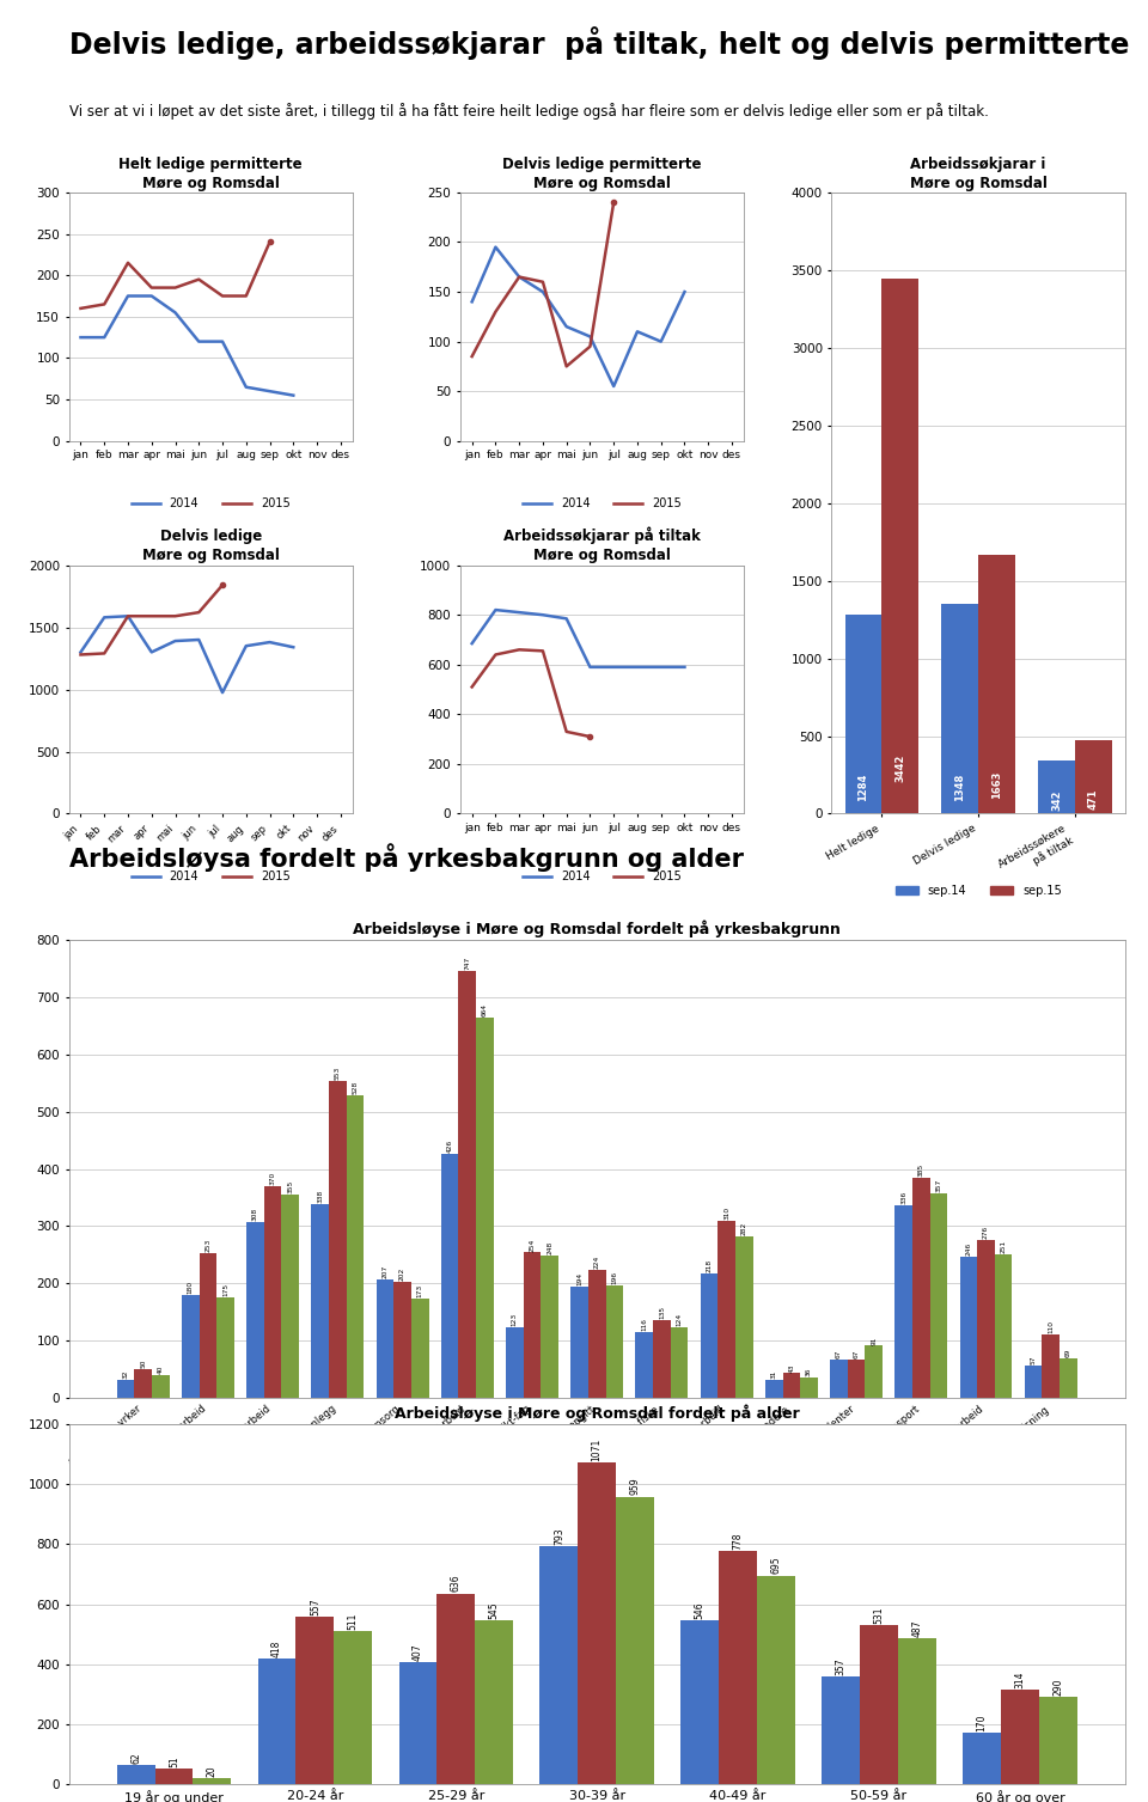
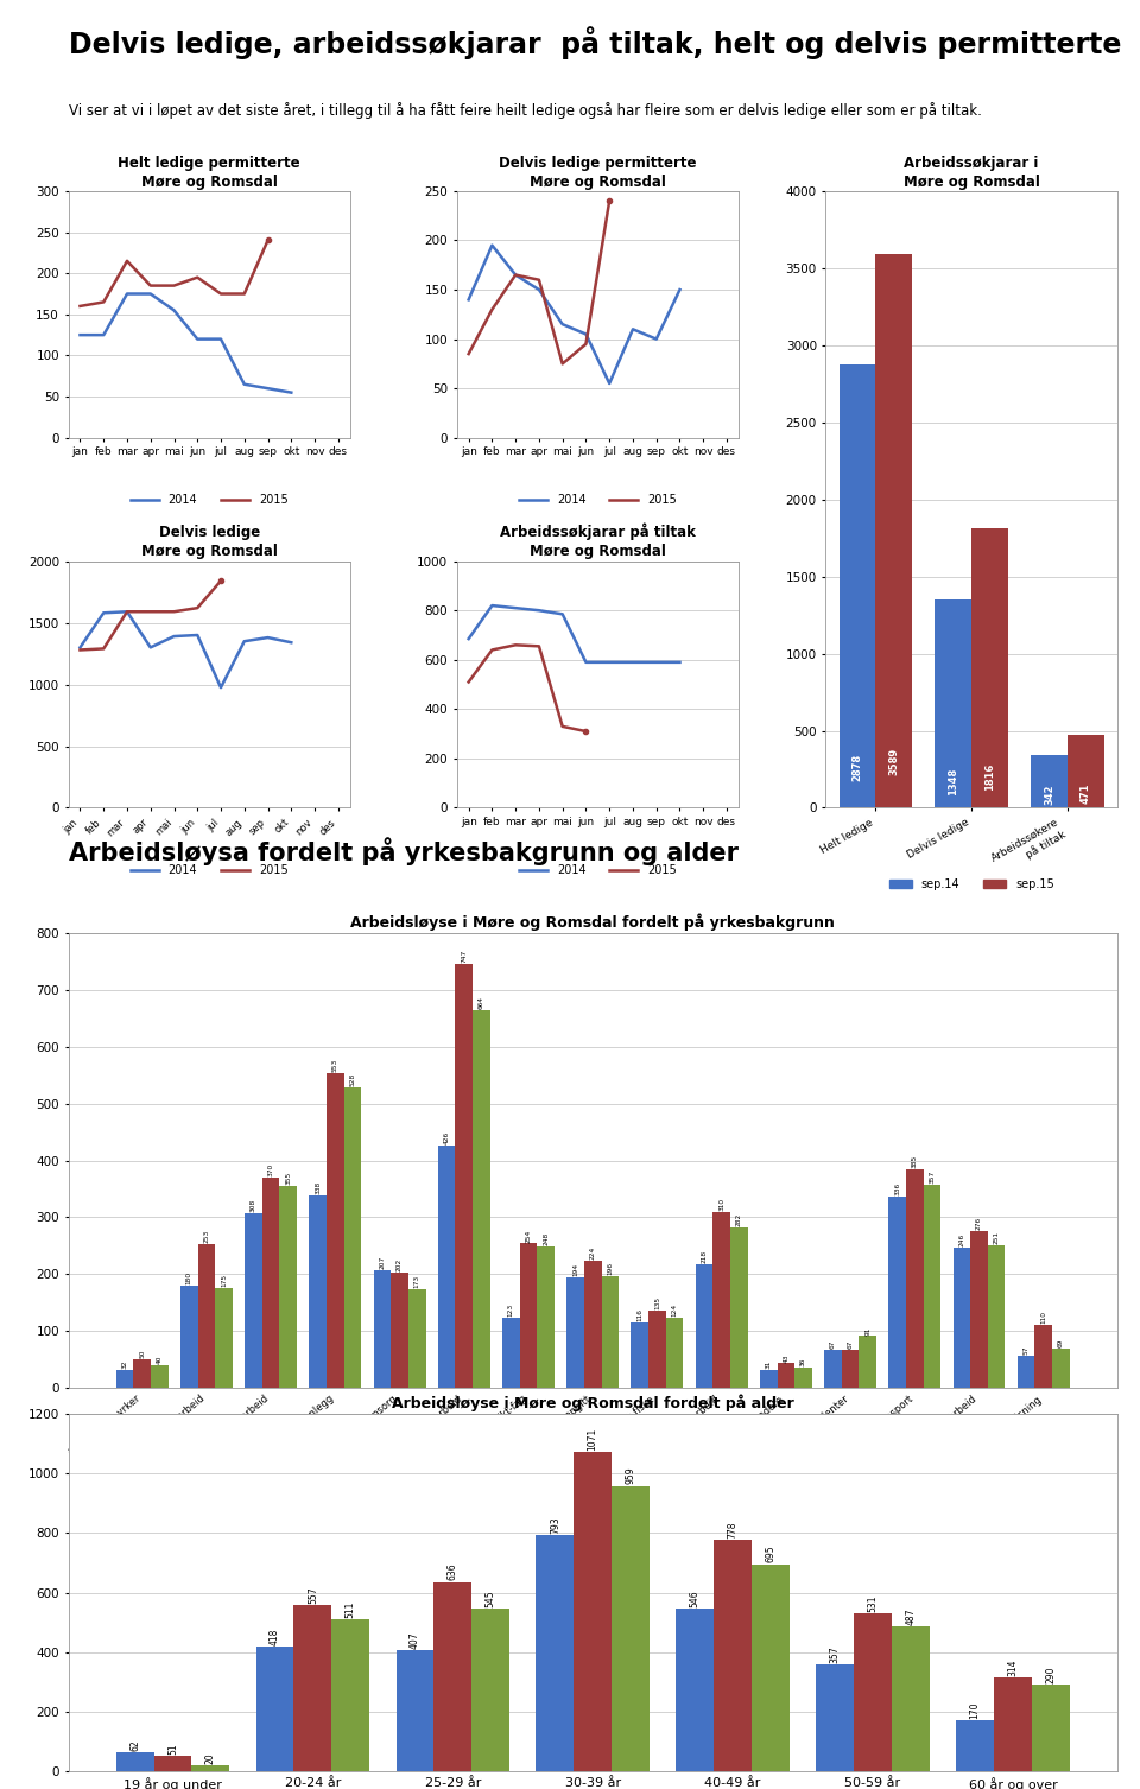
Arbeidssøkjarar i Møre og Romsdal/sep.14/Helt ledige: 1284 -> 2878
Arbeidssøkjarar i Møre og Romsdal/sep.15/Helt ledige: 3442 -> 3589
Arbeidssøkjarar i Møre og Romsdal/sep.15/Delvis ledige: 1663 -> 1816
